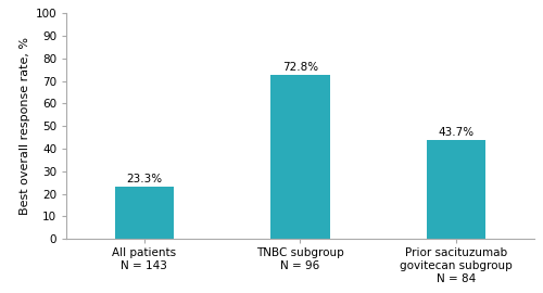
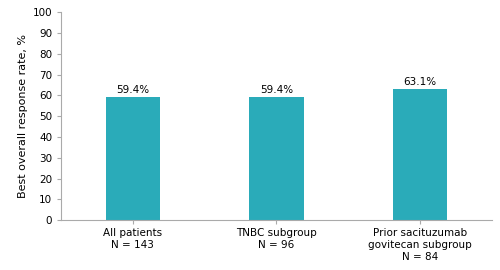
All patients N = 143: 23.3% -> 59.4%
TNBC subgroup N = 96: 72.8% -> 59.4%
Prior sacituzumab govitecan subgroup N = 84: 43.7% -> 63.1%
